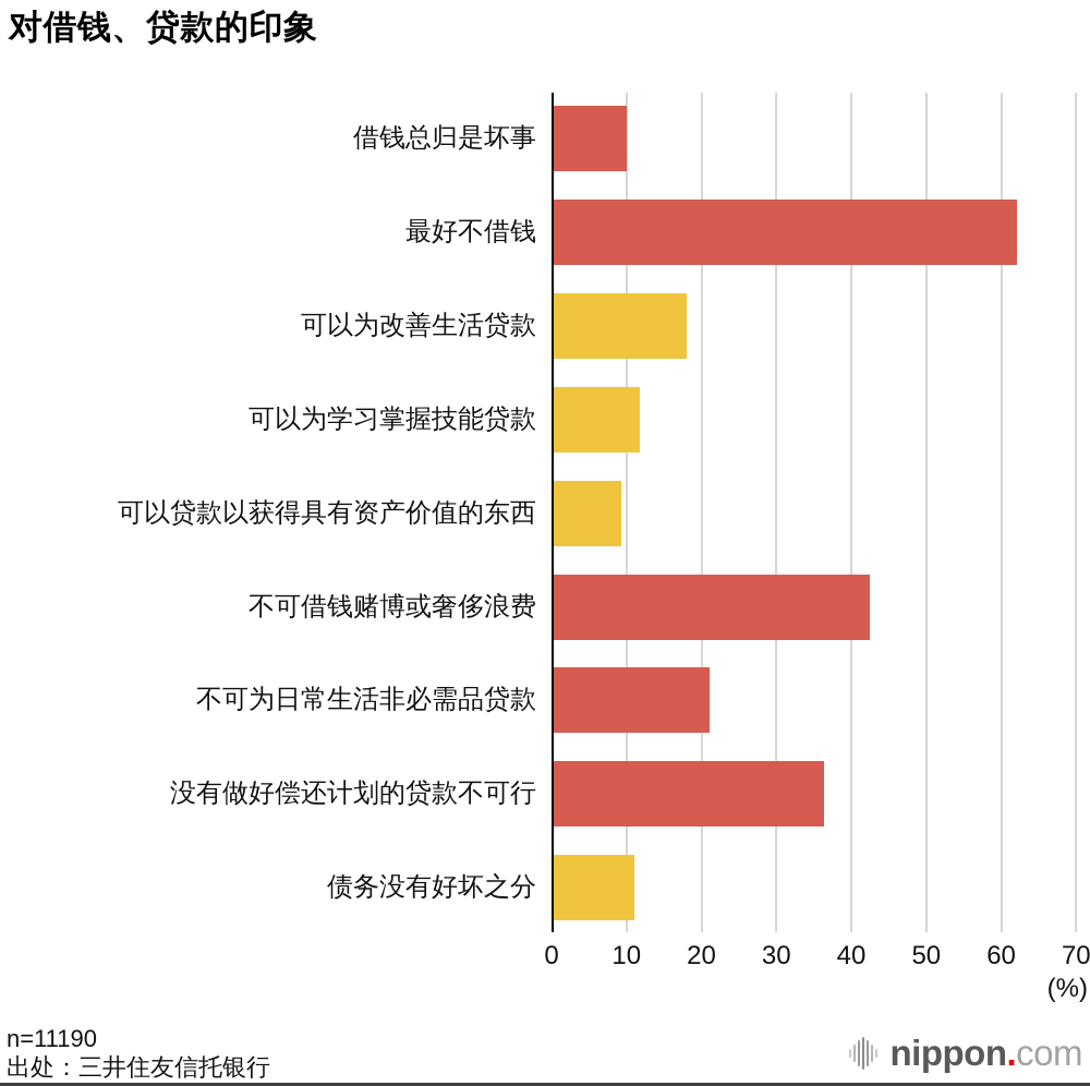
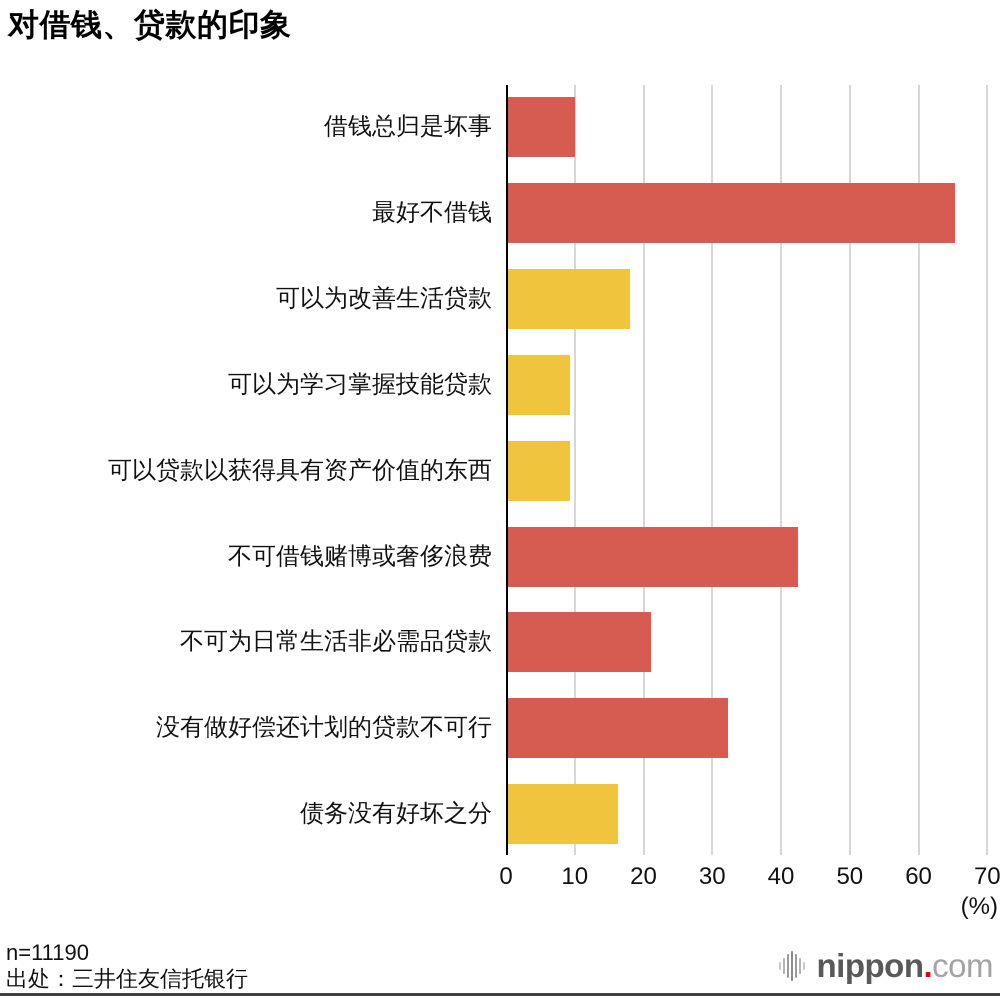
最好不借钱: 62 -> 65
可以为学习掌握技能贷款: 12 -> 9
没有做好偿还计划的贷款不可行: 36 -> 32
债务没有好坏之分: 11 -> 16
